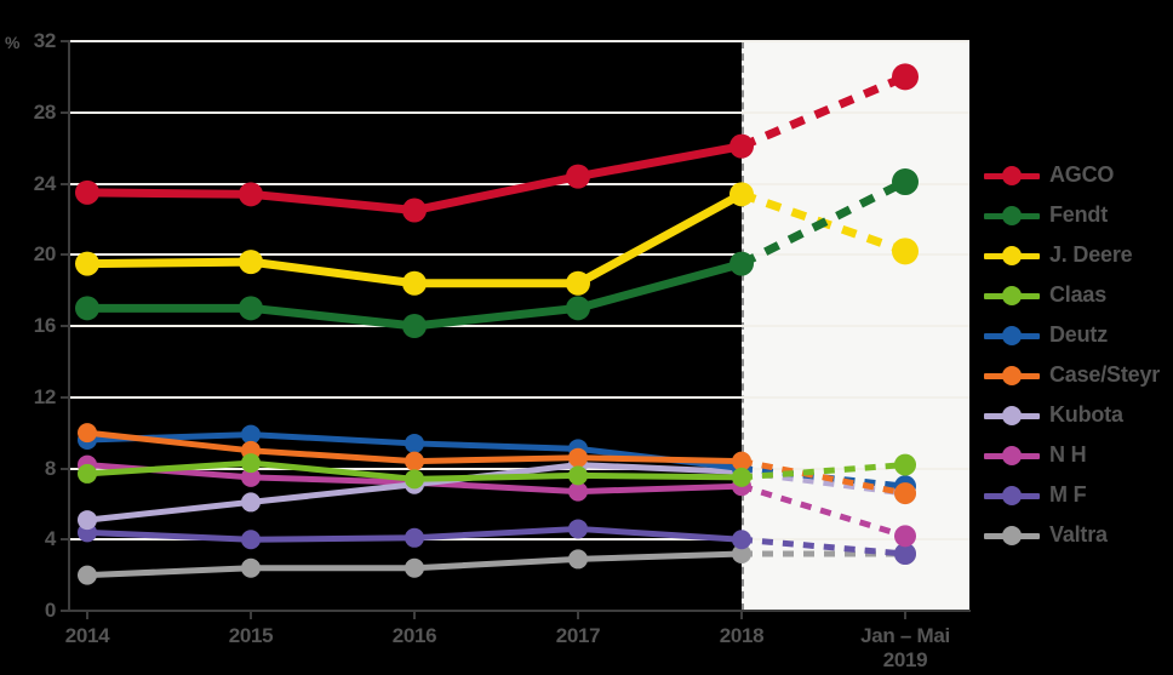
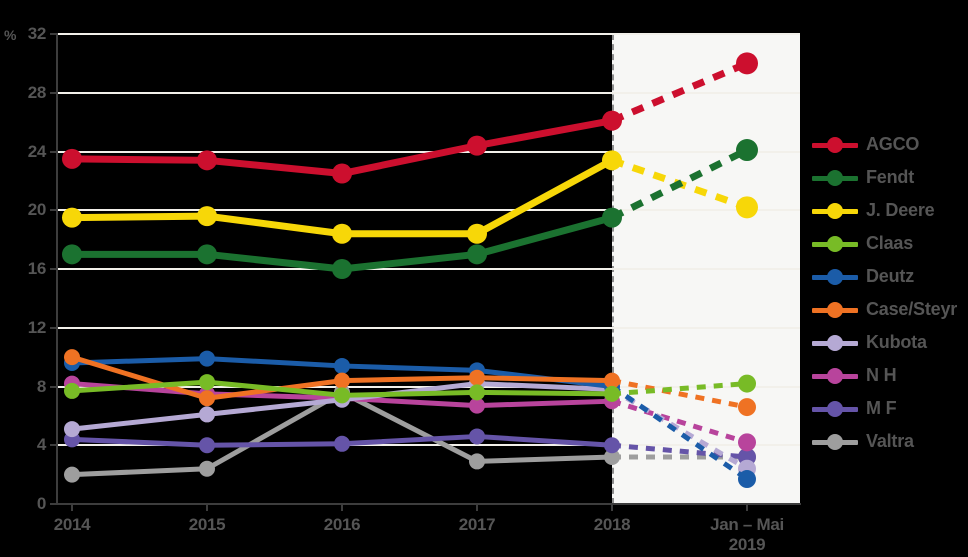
Case/Steyr/2015: 9.0 -> 7.2
Valtra/2016: 2.4 -> 7.6
Deutz/Jan – Mai 2019: 7.0 -> 1.7
Kubota/Jan – Mai 2019: 6.6 -> 2.4
